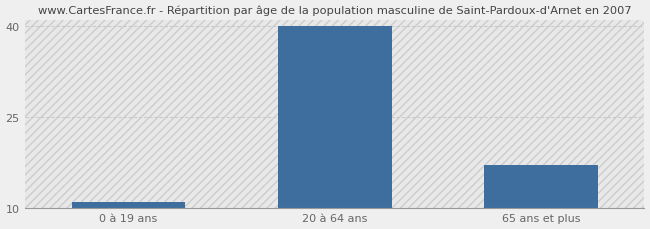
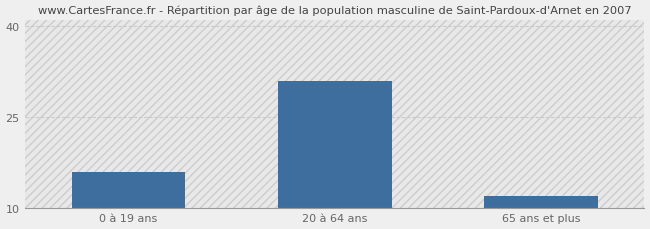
0 à 19 ans: 11 -> 16
20 à 64 ans: 40 -> 31
65 ans et plus: 17 -> 12
